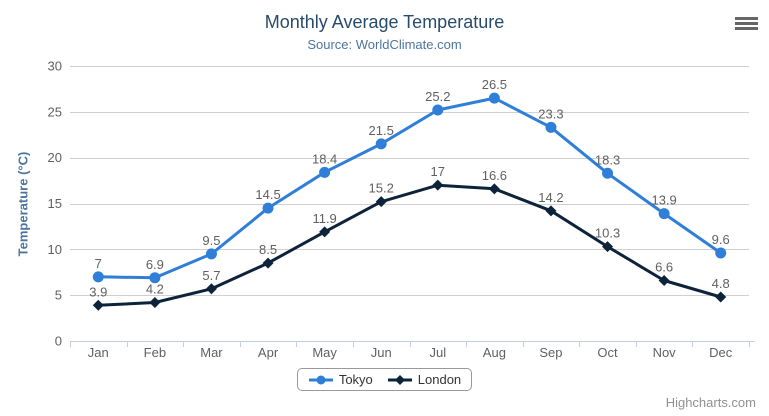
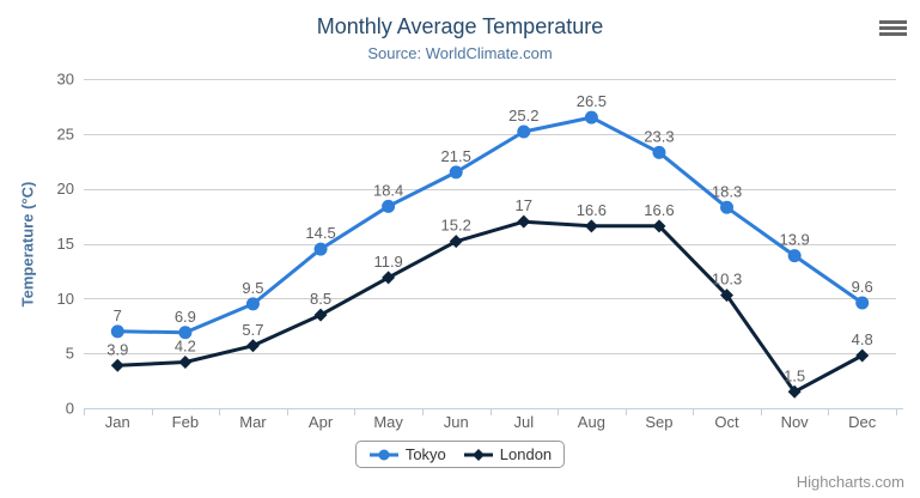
London/Sep: 14.2 -> 16.6
London/Nov: 6.6 -> 1.5
